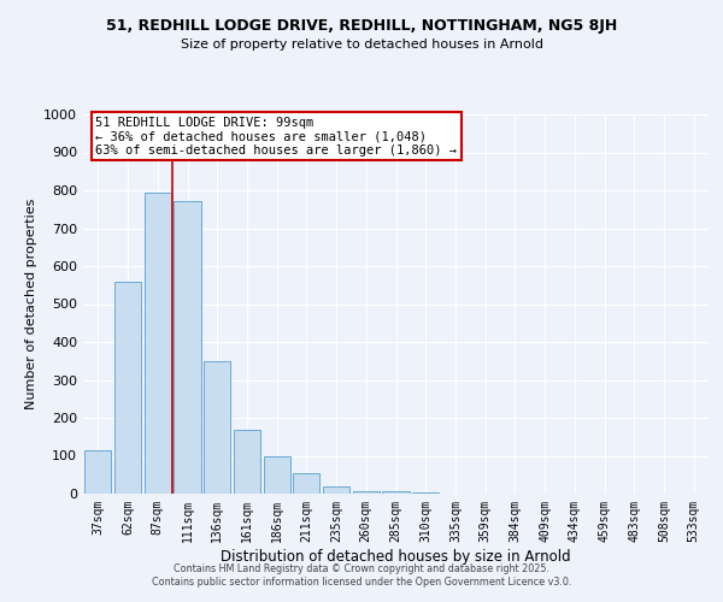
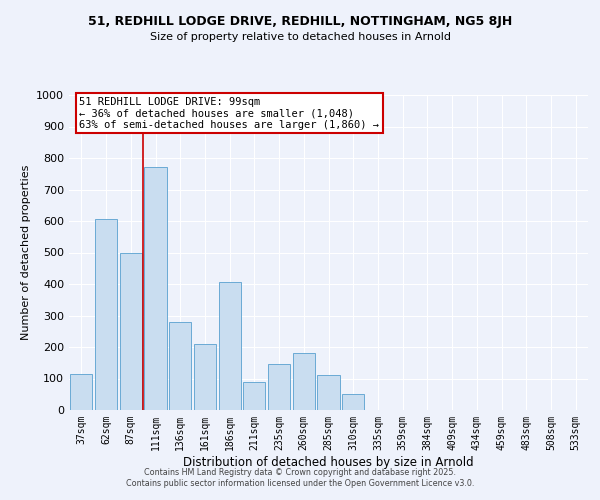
62sqm: 560 -> 605
87sqm: 795 -> 500
136sqm: 350 -> 280
161sqm: 168 -> 210
186sqm: 100 -> 405
211sqm: 55 -> 90
235sqm: 18 -> 145
260sqm: 5 -> 180
285sqm: 7 -> 110
310sqm: 2 -> 50
